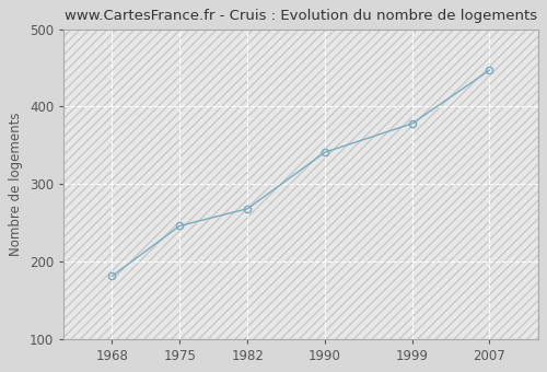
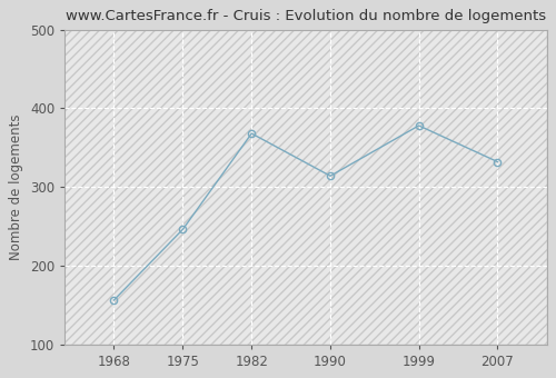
1968: 181 -> 156
1982: 268 -> 368
1990: 341 -> 314
2007: 447 -> 332
